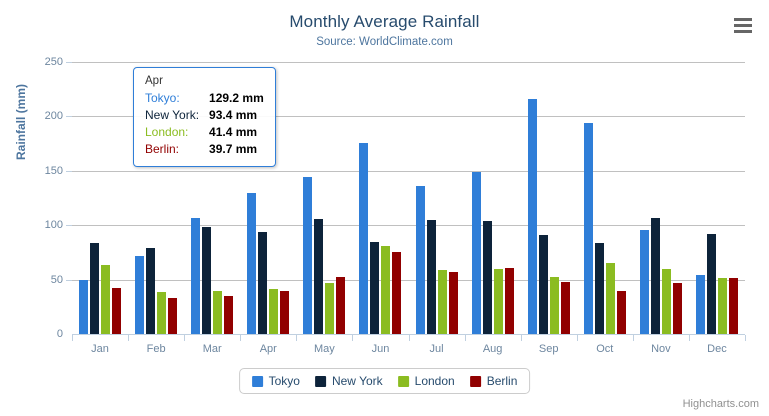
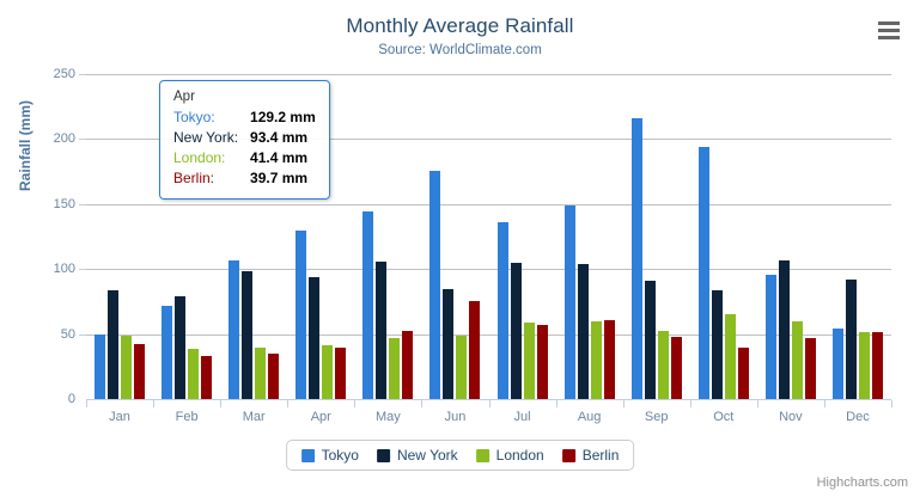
London/Jan: 63 -> 49
London/Jun: 81 -> 48
